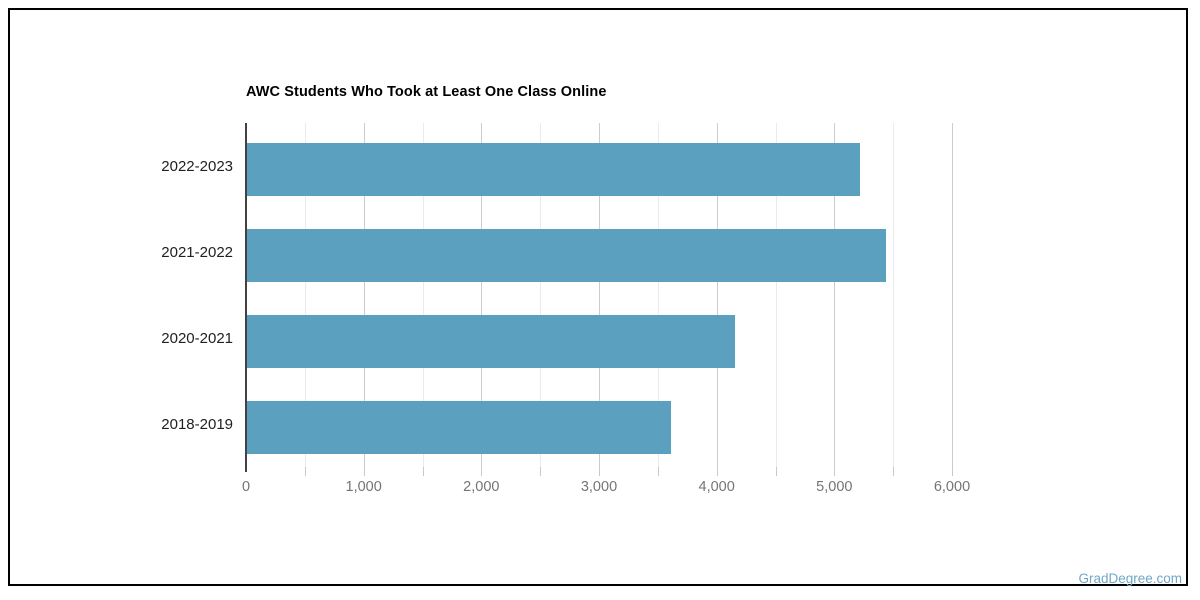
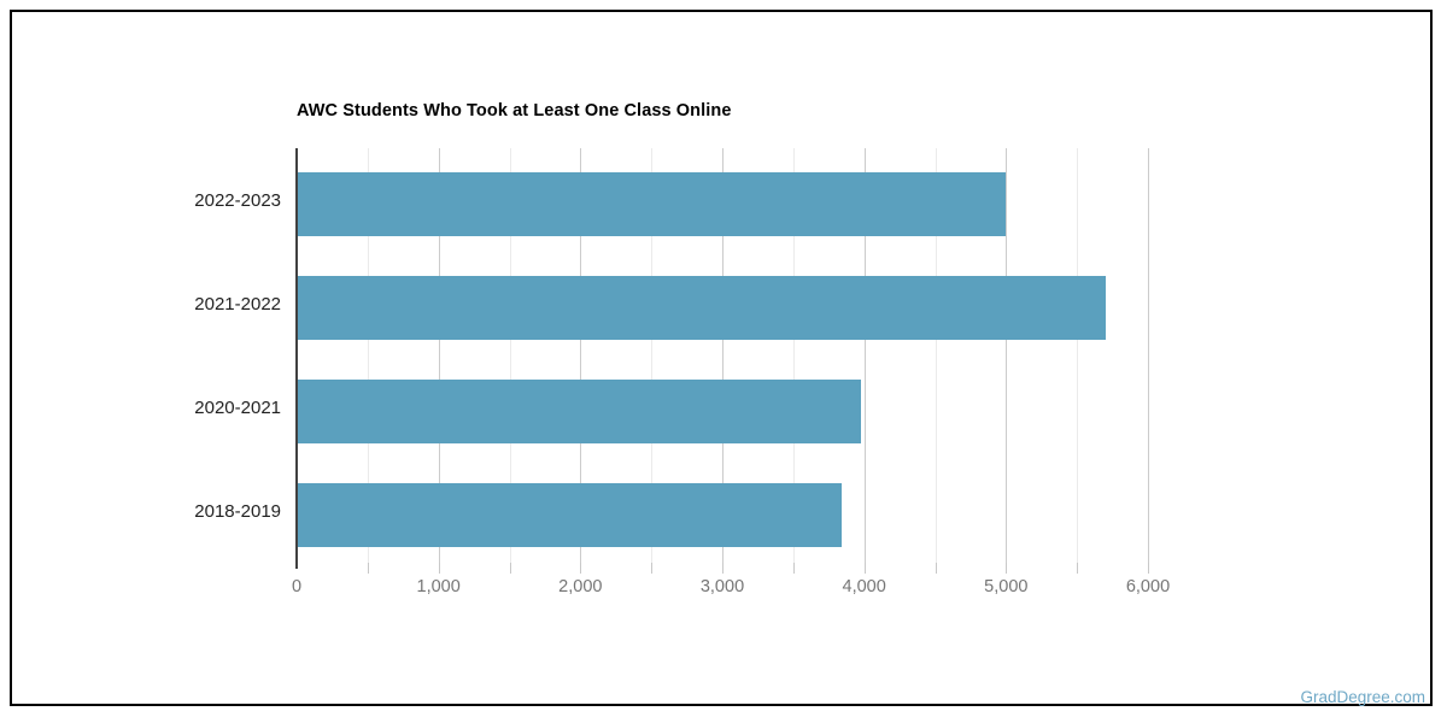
2022-2023: 5220 -> 5000
2021-2022: 5440 -> 5700
2020-2021: 4160 -> 3980
2018-2019: 3610 -> 3840
